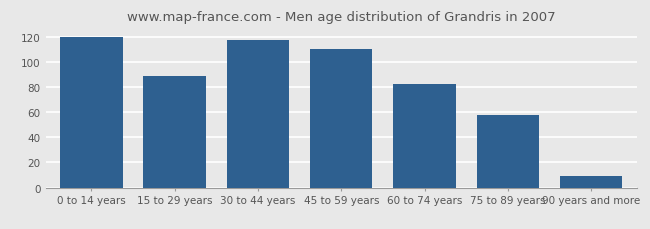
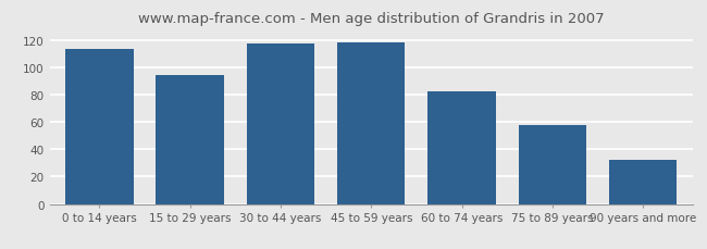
0 to 14 years: 120 -> 113
15 to 29 years: 89 -> 94
45 to 59 years: 110 -> 118
90 years and more: 9 -> 32
